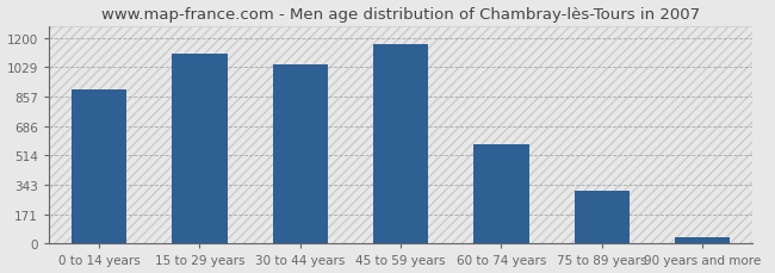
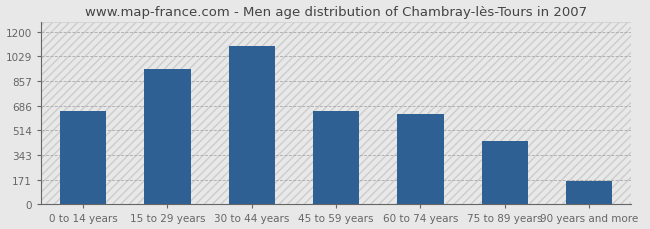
0 to 14 years: 900 -> 650
15 to 29 years: 1100 -> 940
30 to 44 years: 1040 -> 1100
45 to 59 years: 1160 -> 650
60 to 74 years: 580 -> 630
75 to 89 years: 310 -> 440
90 years and more: 40 -> 160
